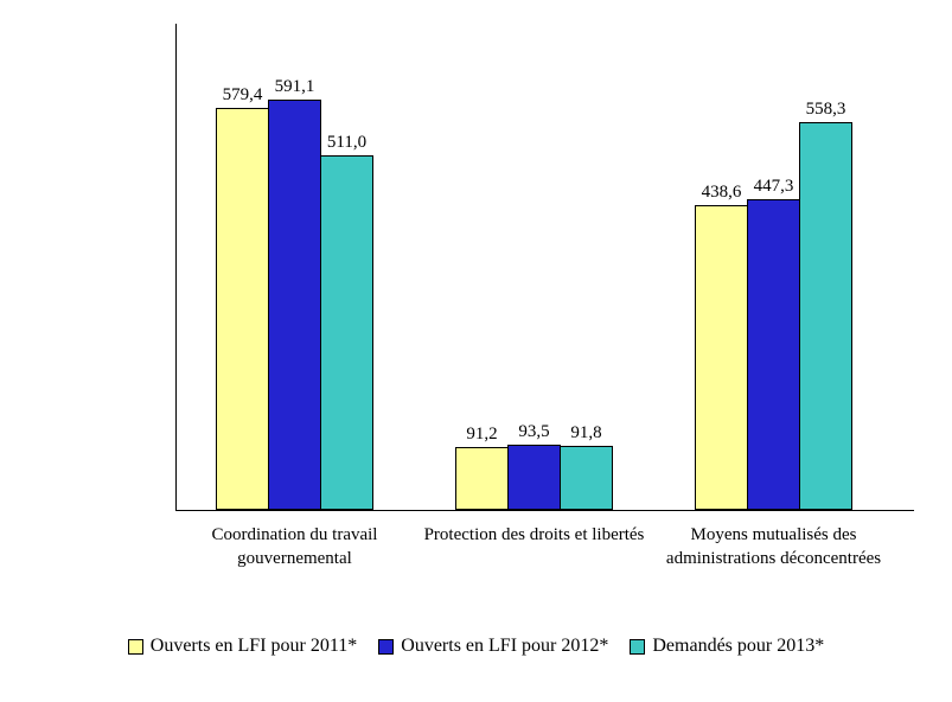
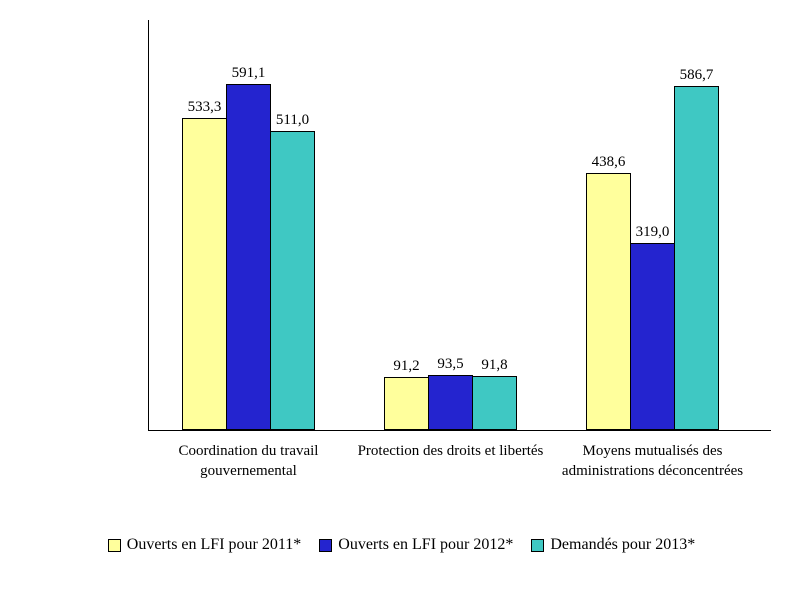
Ouverts en LFI pour 2011*/Coordination du travail gouvernemental: 579,4 -> 533,3
Ouverts en LFI pour 2012*/Moyens mutualisés des administrations déconcentrées: 447,3 -> 319,0
Demandés pour 2013*/Moyens mutualisés des administrations déconcentrées: 558,3 -> 586,7
